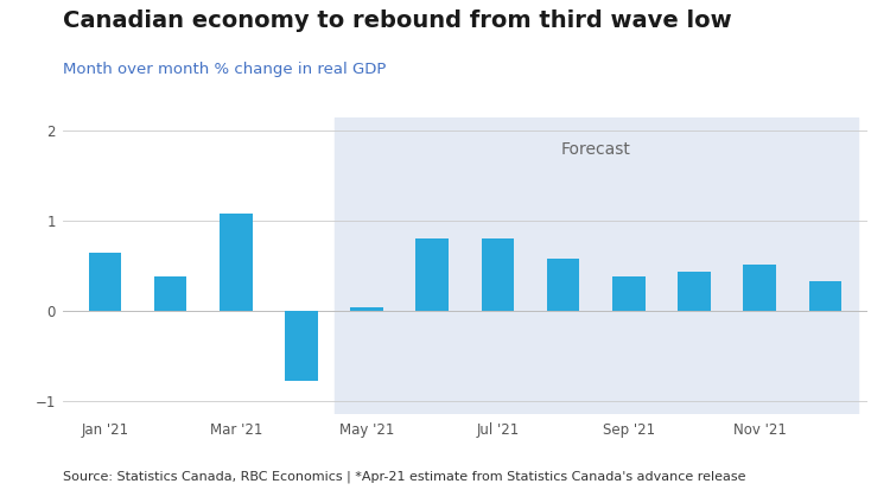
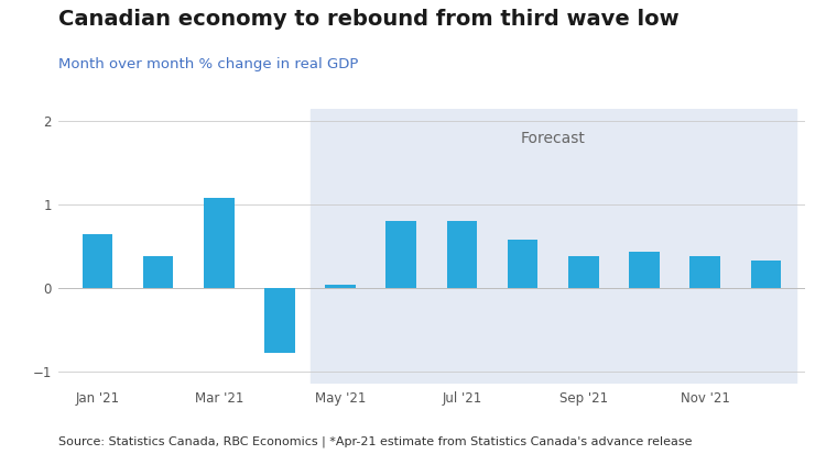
Nov '21: 0.52 -> 0.38
